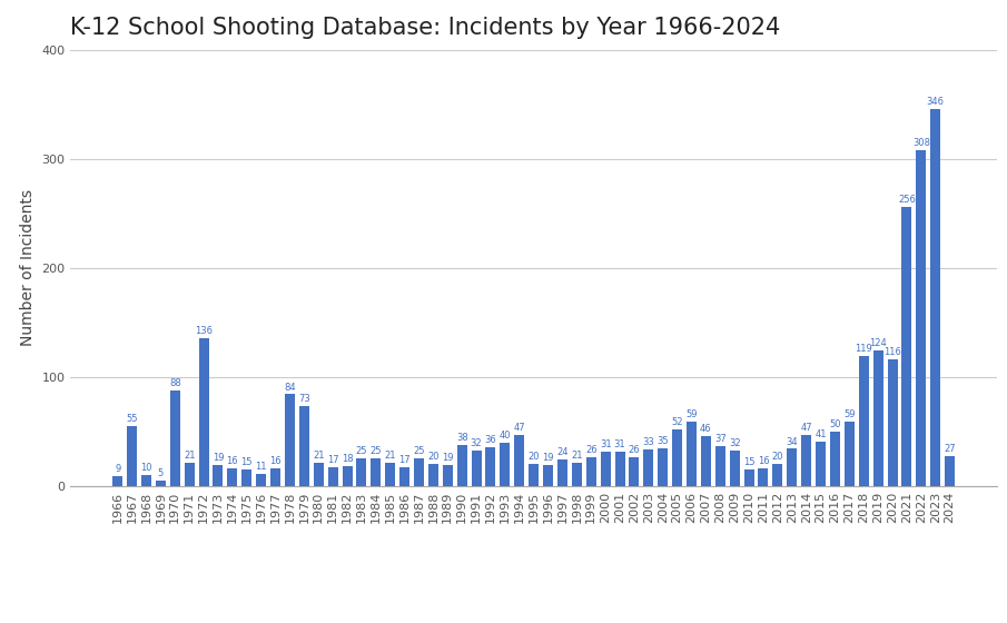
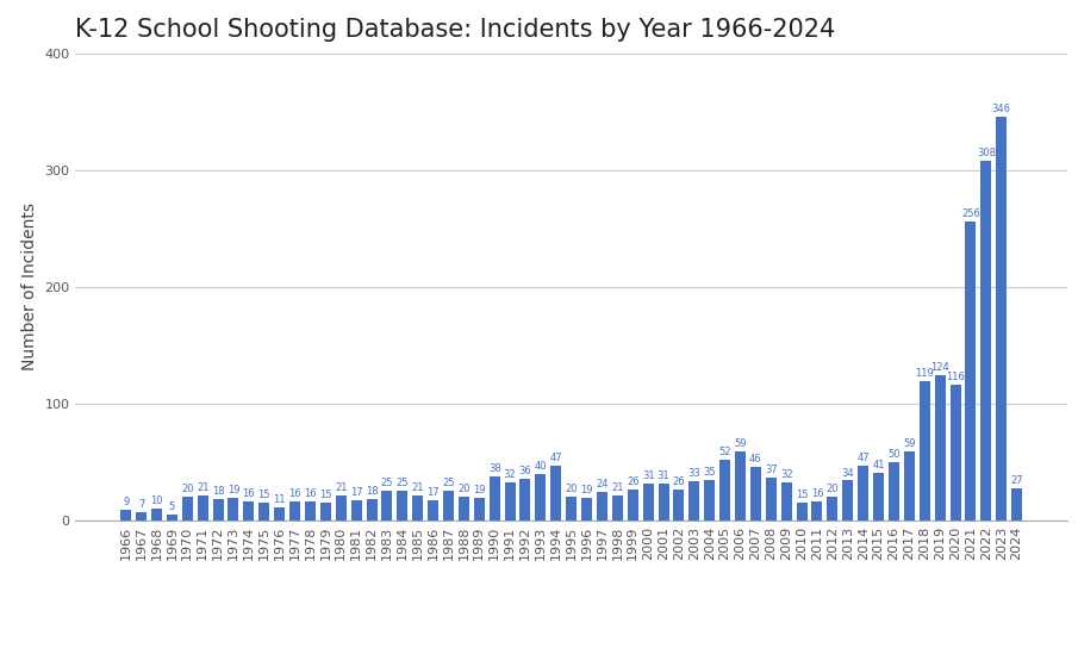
1967: 55 -> 7
1970: 88 -> 20
1972: 136 -> 18
1978: 84 -> 16
1979: 73 -> 15
